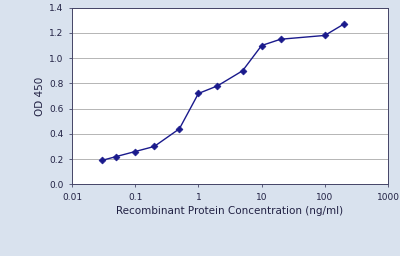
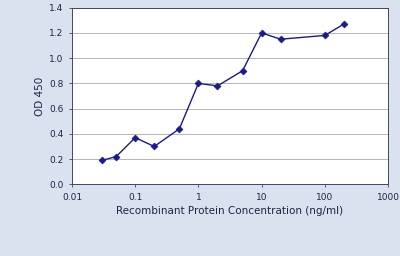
0.1: 0.26 -> 0.37
1: 0.72 -> 0.80
10: 1.10 -> 1.20
